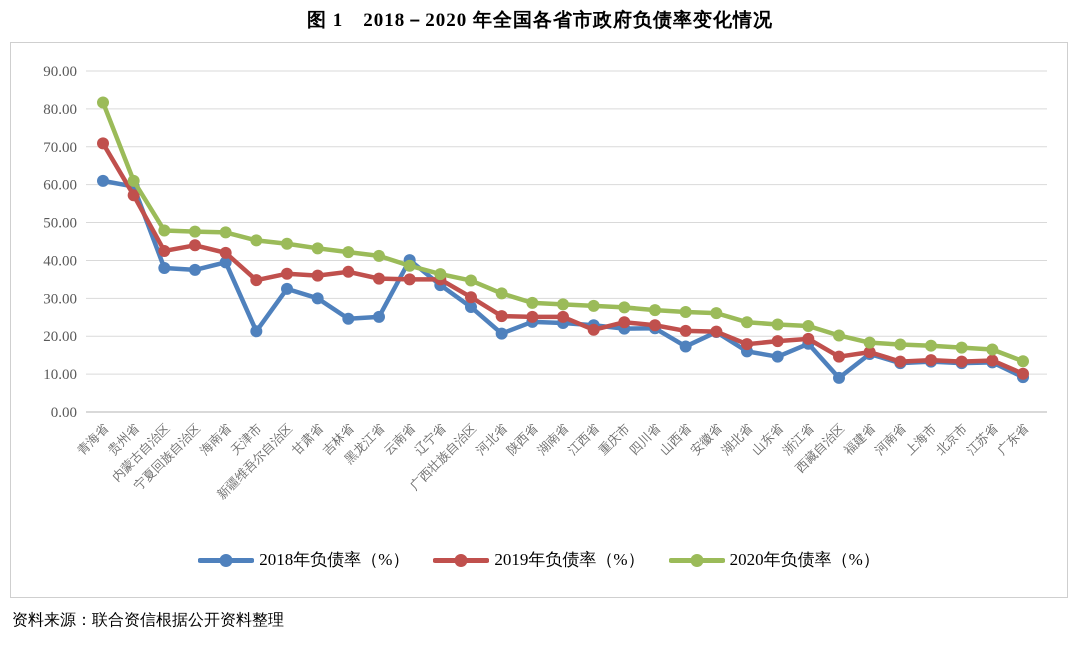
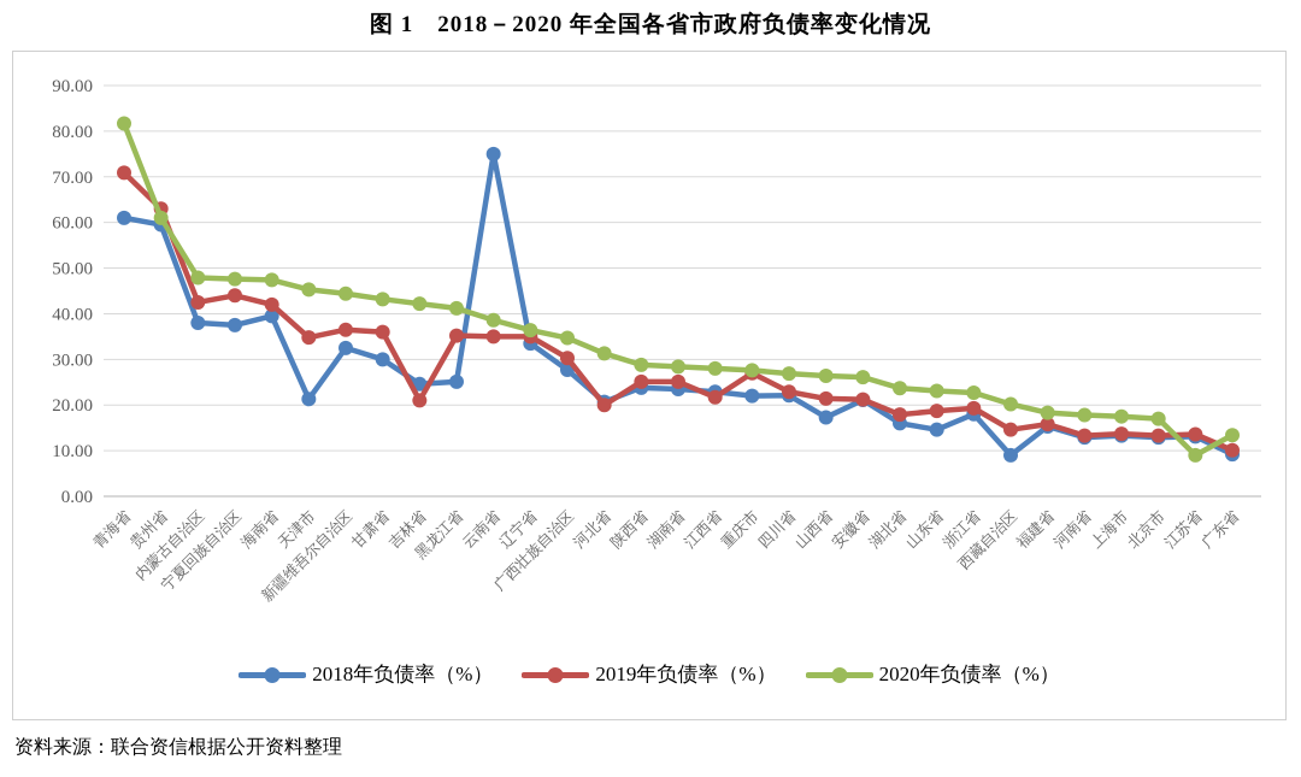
2019年负债率（%）/贵州省: 57 -> 63
2019年负债率（%）/吉林省: 37 -> 21
2018年负债率（%）/云南省: 40 -> 75
2019年负债率（%）/河北省: 25 -> 20
2019年负债率（%）/重庆市: 24 -> 27
2020年负债率（%）/江苏省: 16 -> 9
